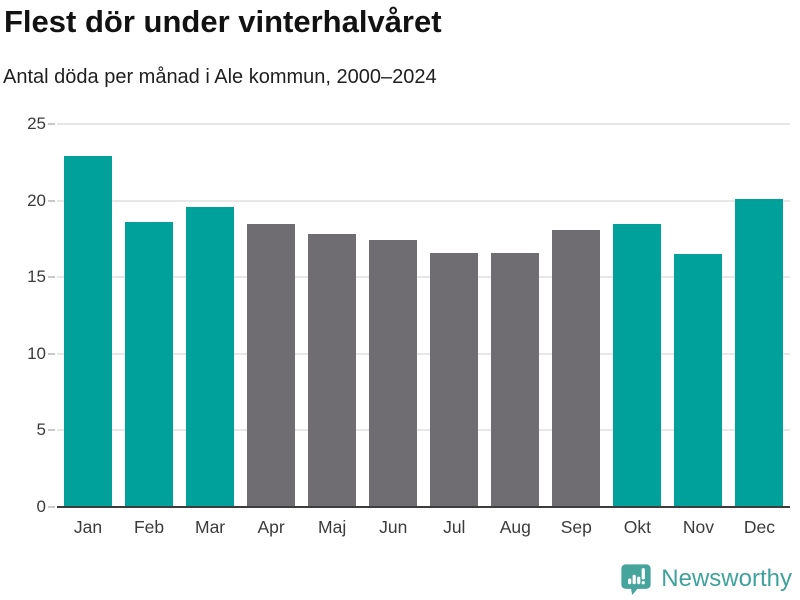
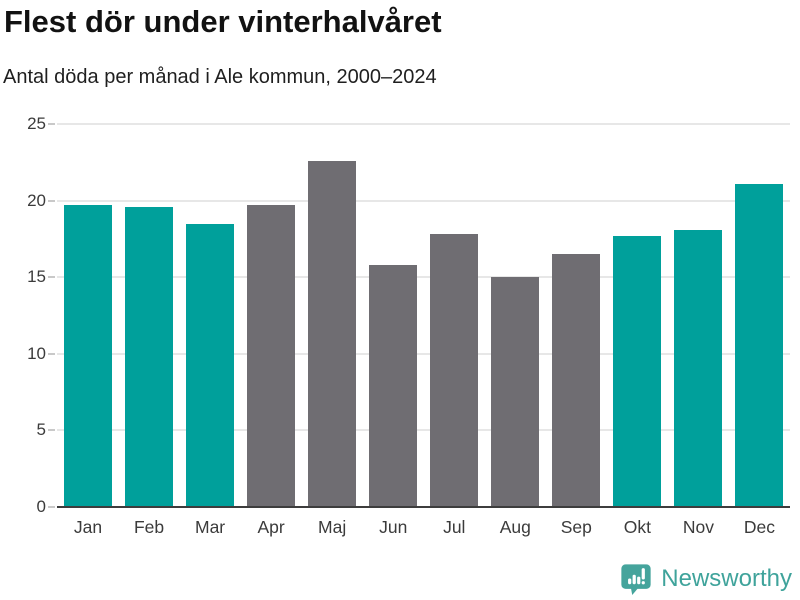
Jan: 22.9 -> 19.7
Feb: 18.6 -> 19.6
Mar: 19.6 -> 18.5
Apr: 18.5 -> 19.7
Maj: 17.8 -> 22.6
Jun: 17.4 -> 15.8
Jul: 16.6 -> 17.8
Aug: 16.6 -> 15.0
Sep: 18.1 -> 16.5
Okt: 18.5 -> 17.7
Nov: 16.5 -> 18.1
Dec: 20.1 -> 21.1
